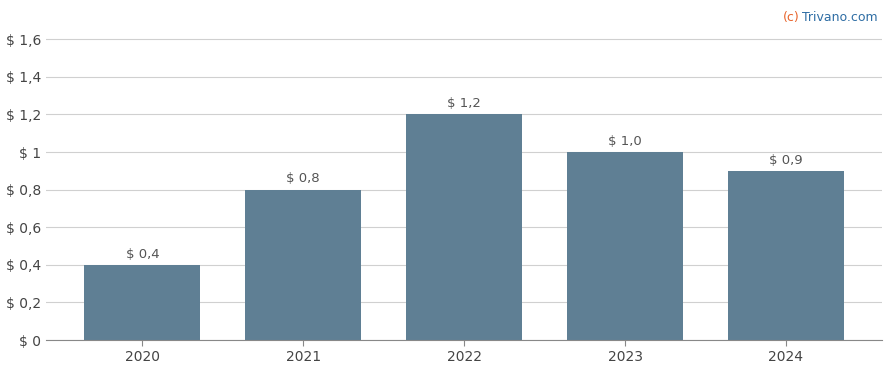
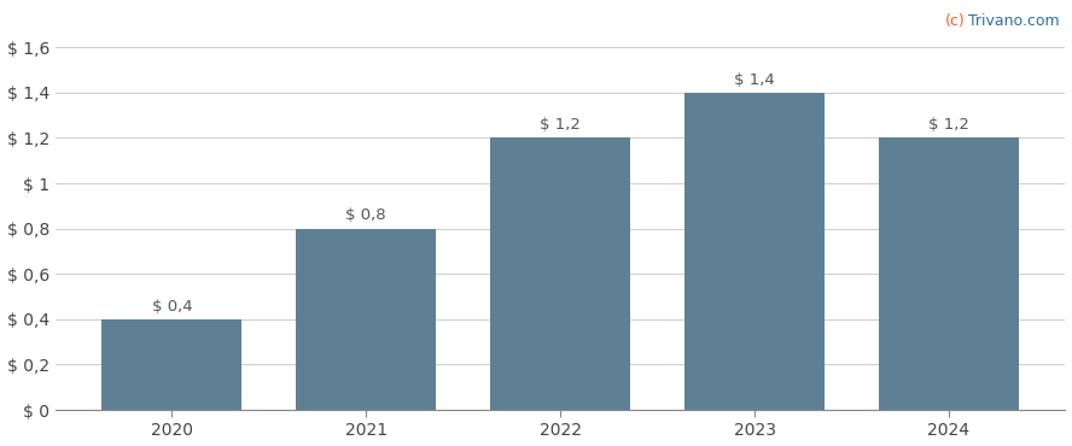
2023: 1,0 -> 1,4
2024: 0,9 -> 1,2
